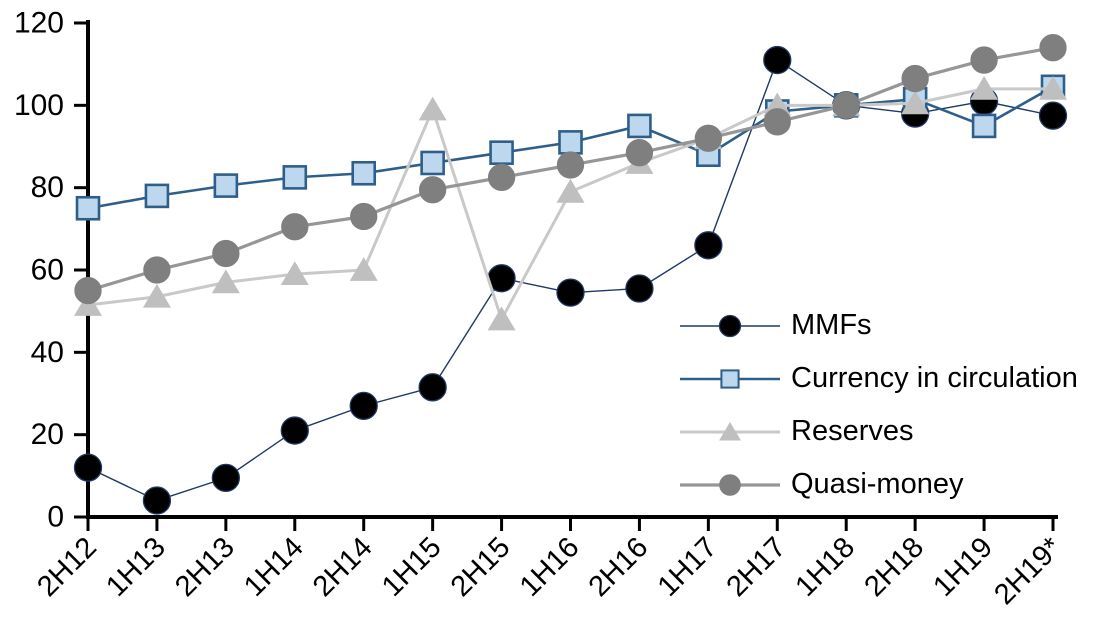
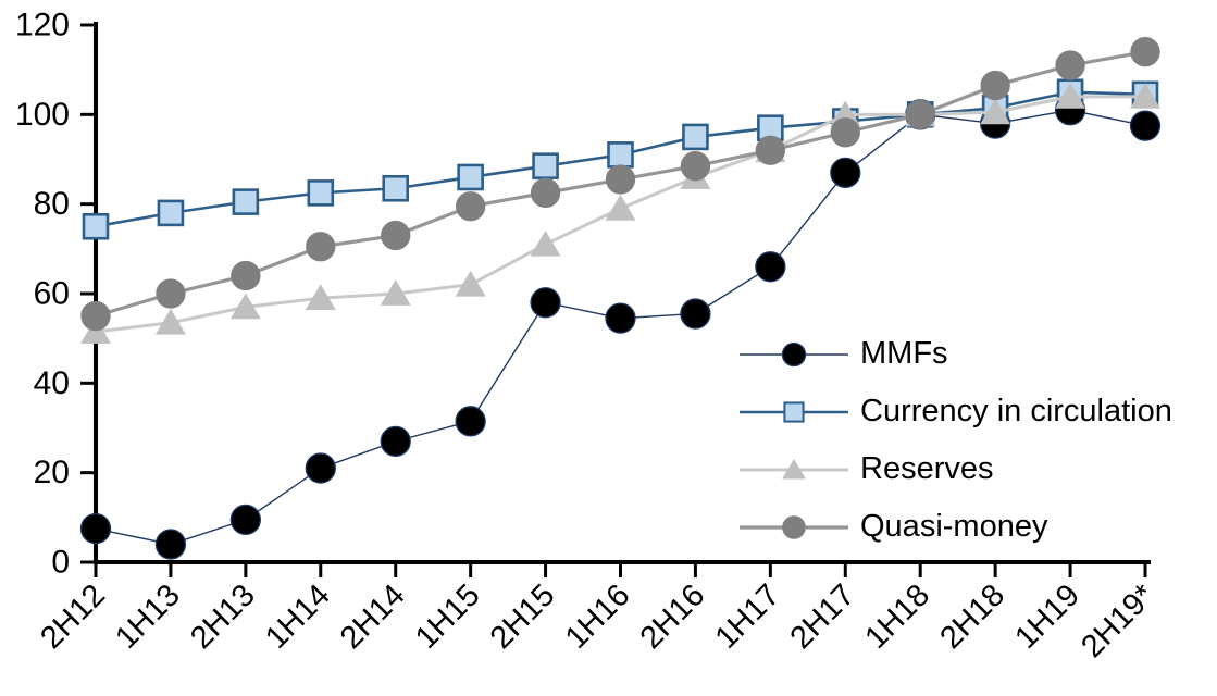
MMFs/2H12: 12 -> 8
Reserves/1H15: 99 -> 62
Reserves/2H15: 48 -> 71
Currency in circulation/1H17: 88 -> 97
MMFs/2H17: 111 -> 87
Currency in circulation/1H19: 95 -> 105
